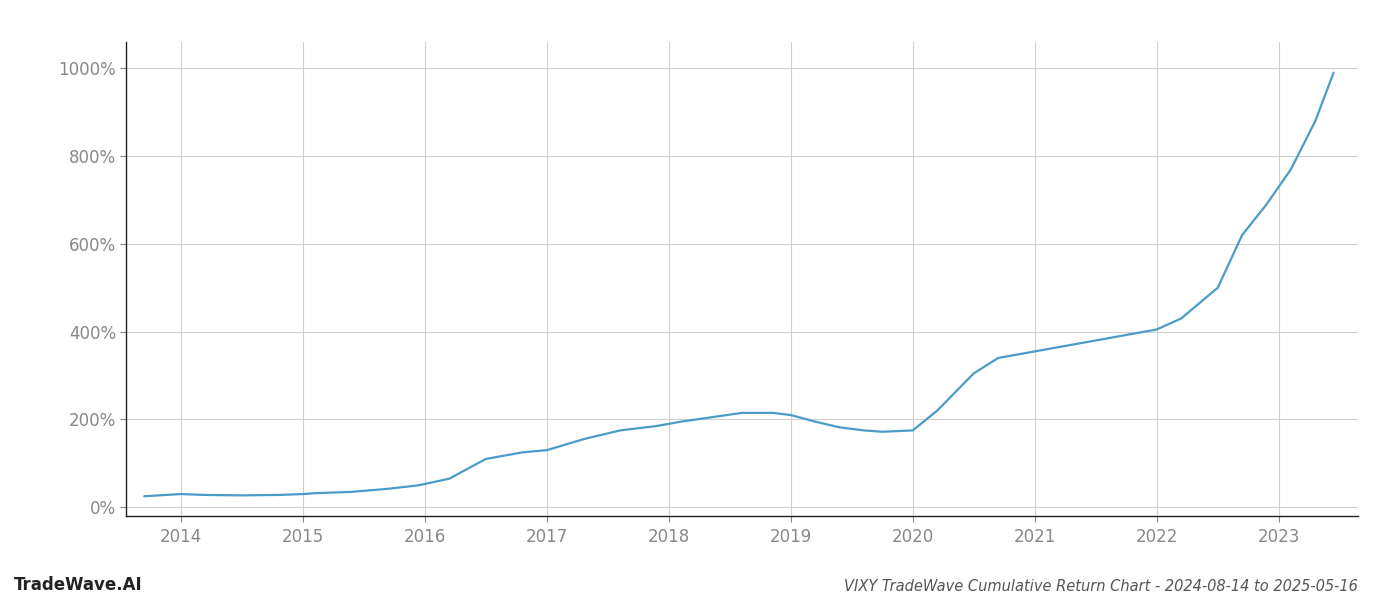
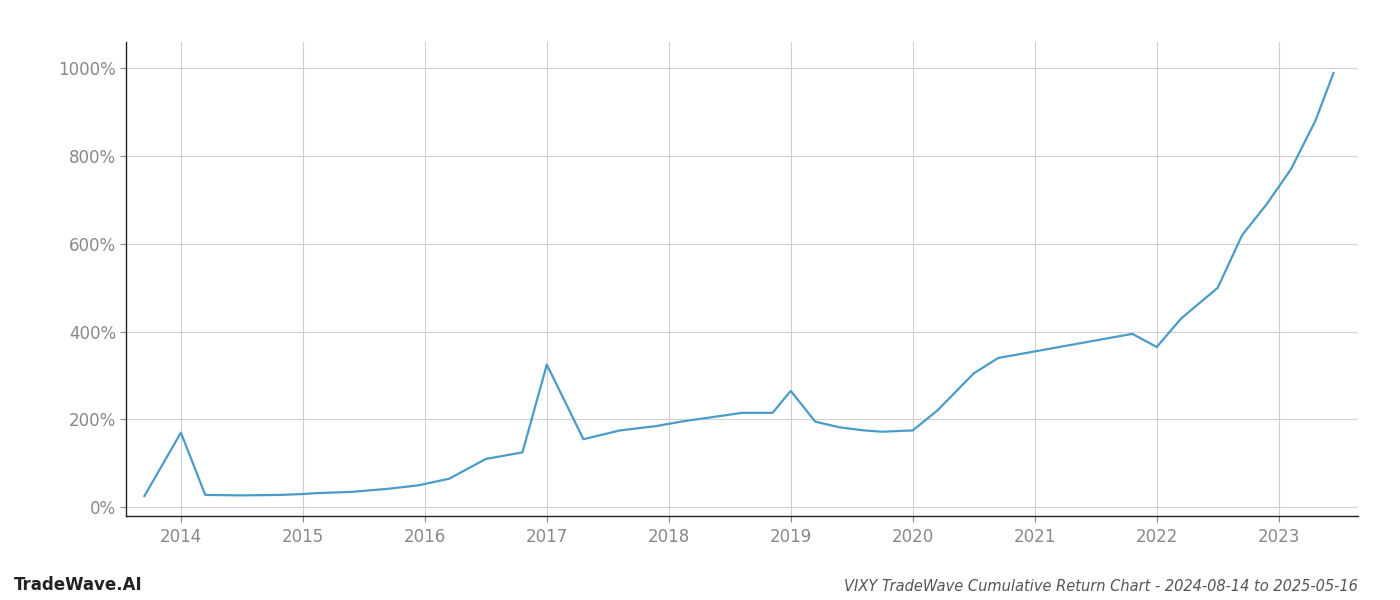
2014: 30% -> 170%
2017: 130% -> 325%
2019: 210% -> 265%
2022: 405% -> 365%
